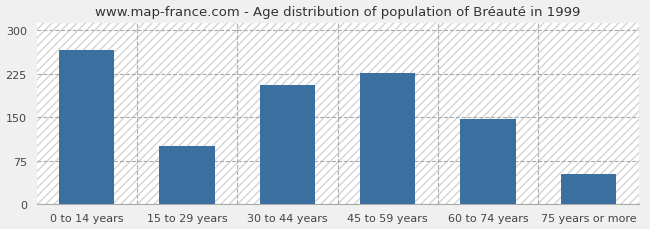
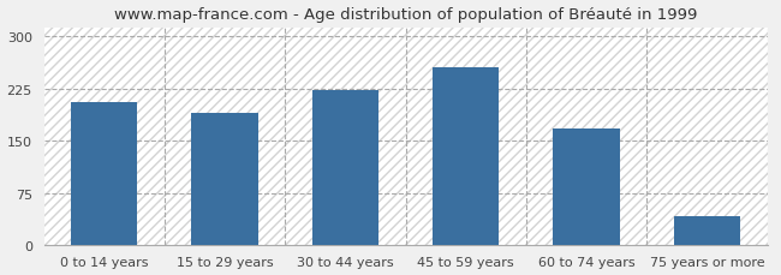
0 to 14 years: 266 -> 205
15 to 29 years: 100 -> 190
30 to 44 years: 206 -> 222
45 to 59 years: 226 -> 255
60 to 74 years: 146 -> 168
75 years or more: 52 -> 42
